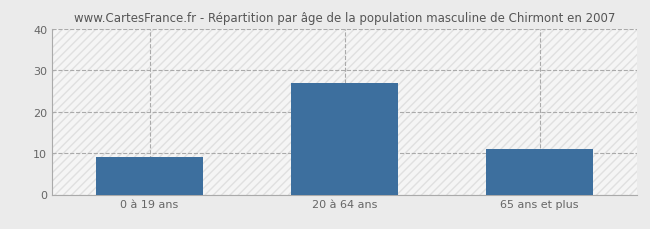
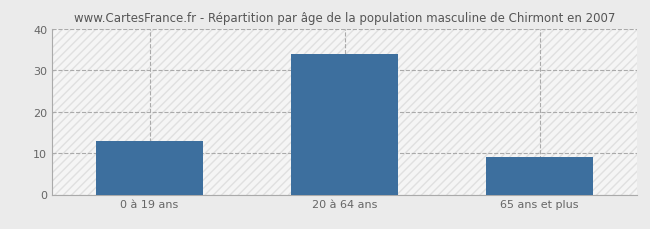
0 à 19 ans: 9 -> 13
20 à 64 ans: 27 -> 34
65 ans et plus: 11 -> 9
